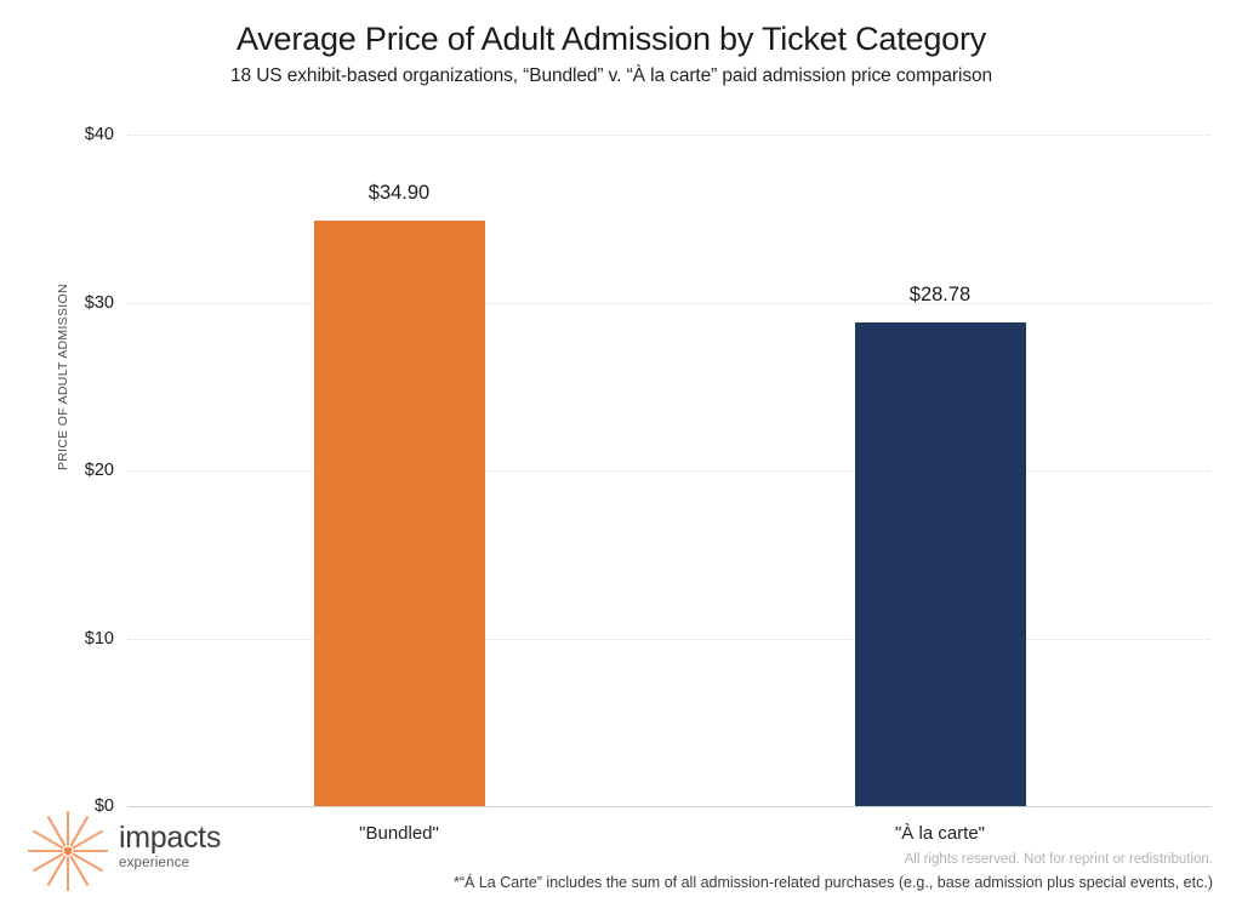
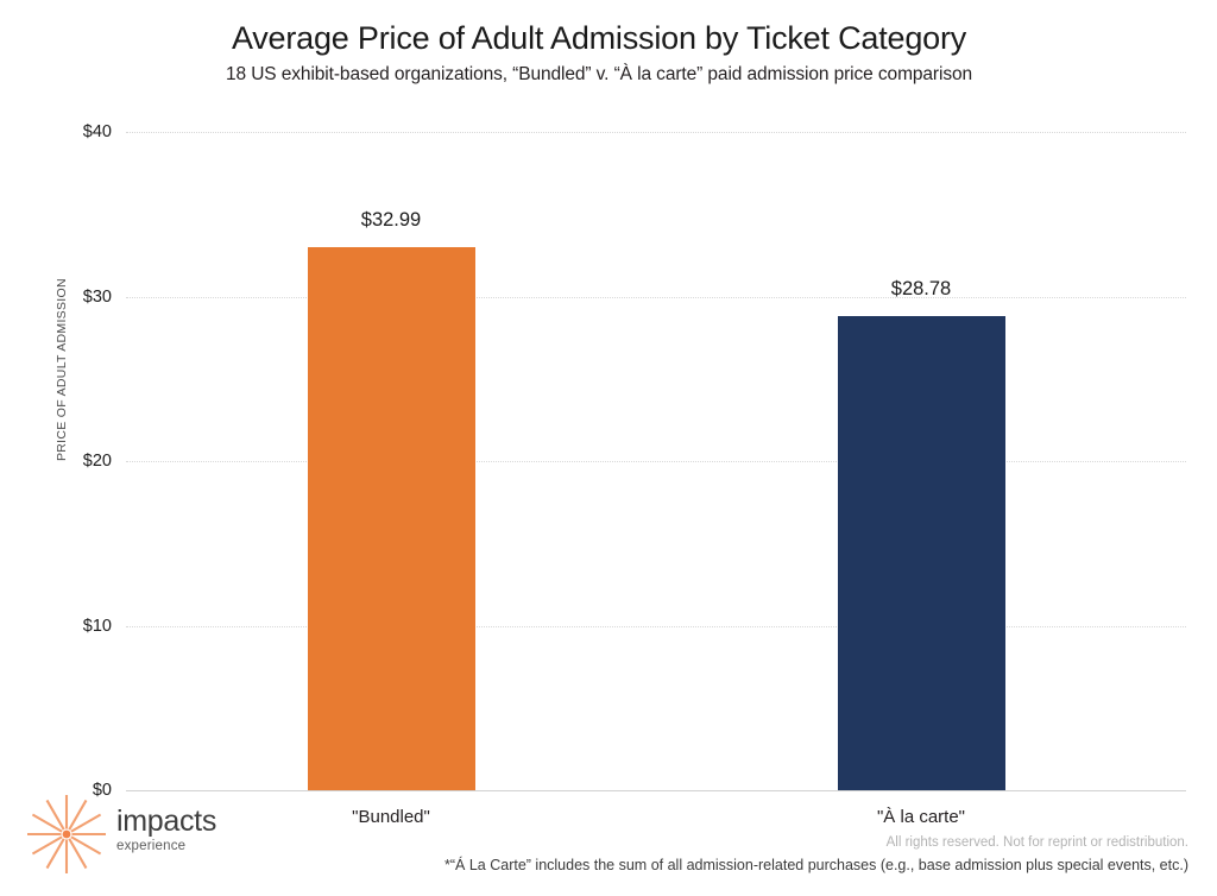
"Bundled": $34.90 -> $32.99
